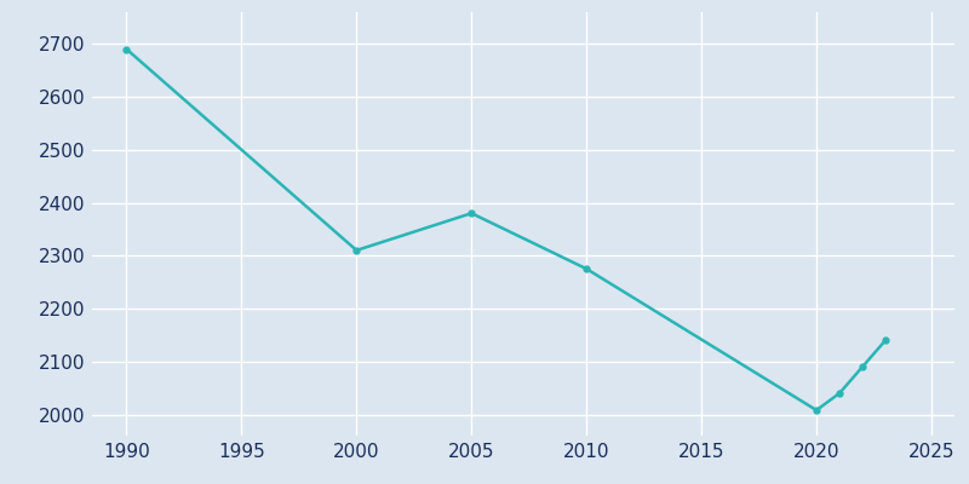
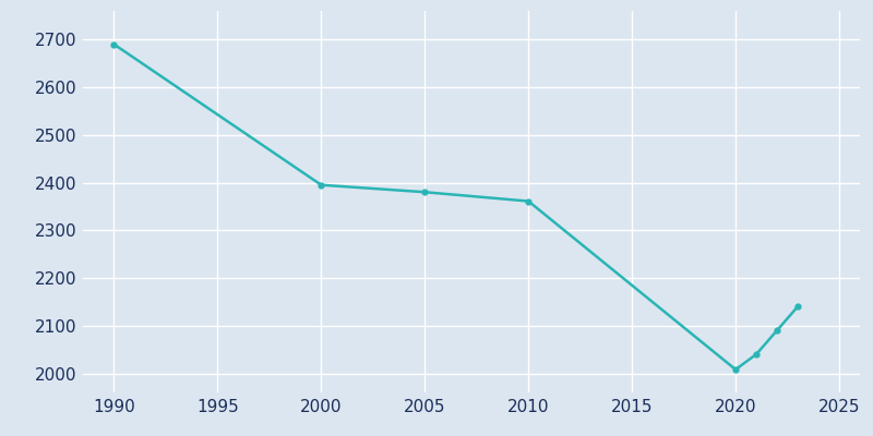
2000: 2310 -> 2395
2010: 2275 -> 2361
